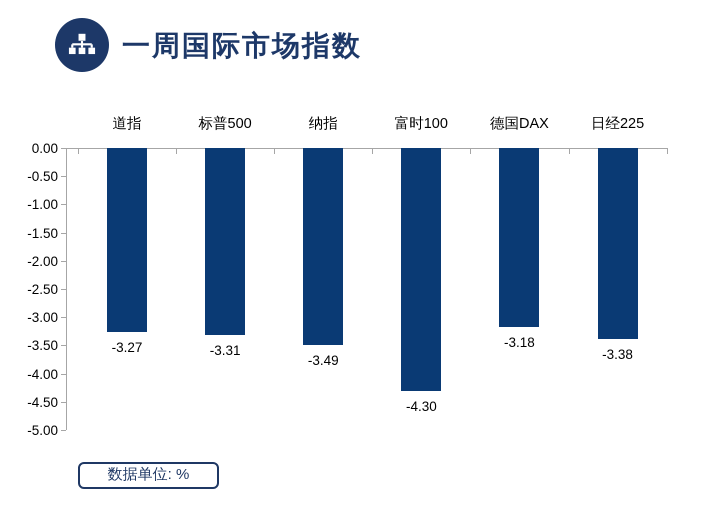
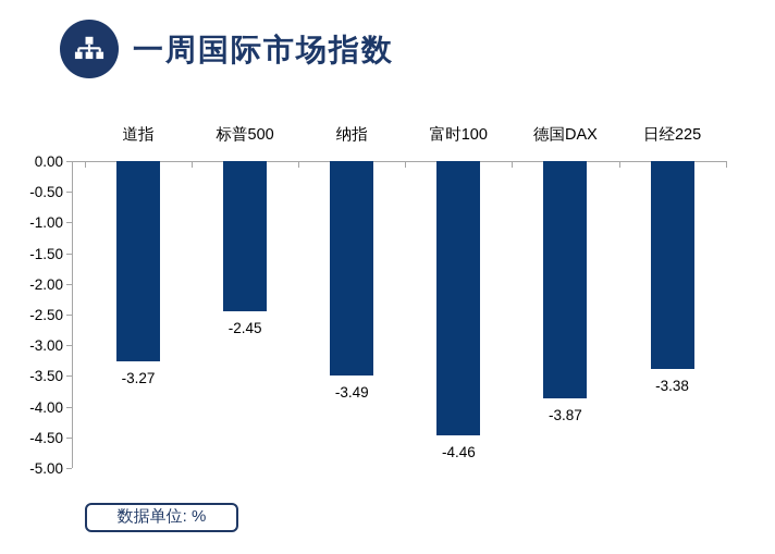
标普500: -3.31 -> -2.45
富时100: -4.30 -> -4.46
德国DAX: -3.18 -> -3.87
